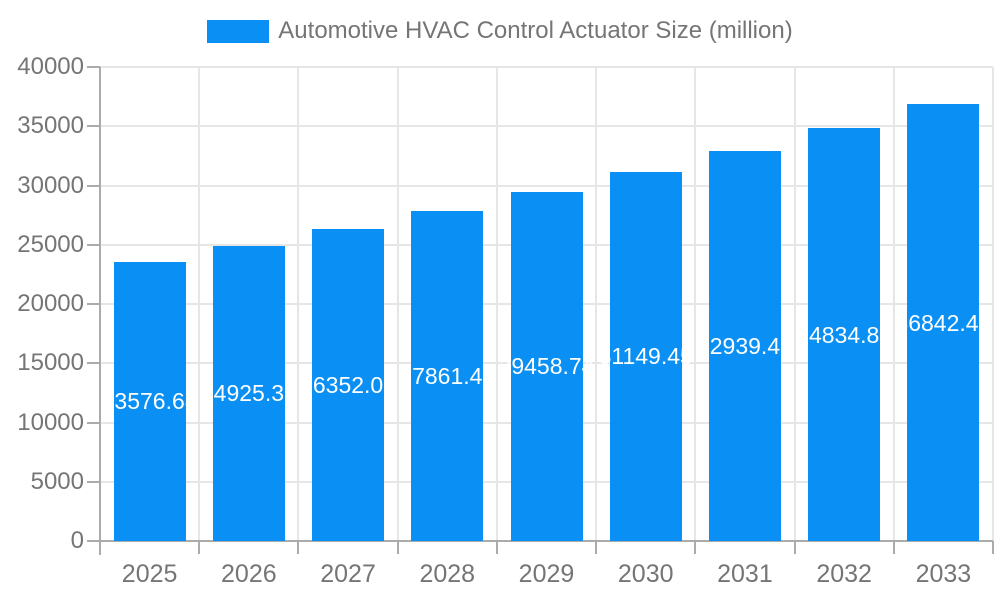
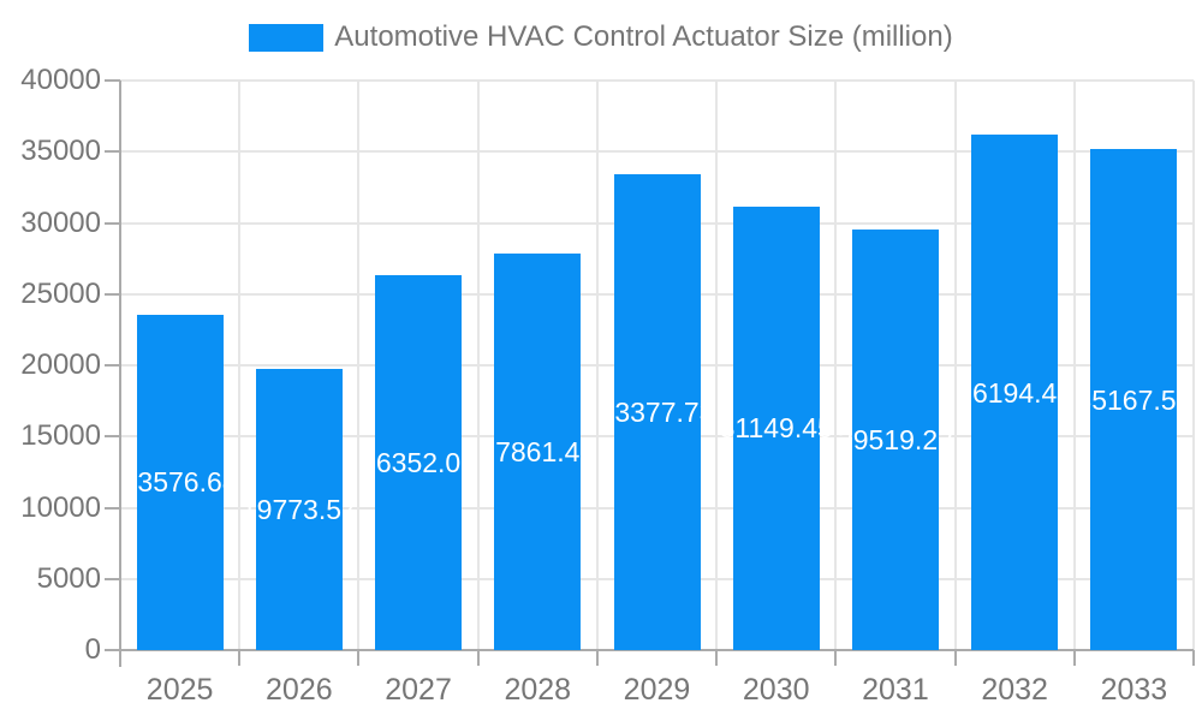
2026: 24925.32 -> 19773.57
2029: 29458.74 -> 33377.73
2031: 32939.47 -> 29519.23
2032: 34834.85 -> 36194.44
2033: 36842.47 -> 35167.50
